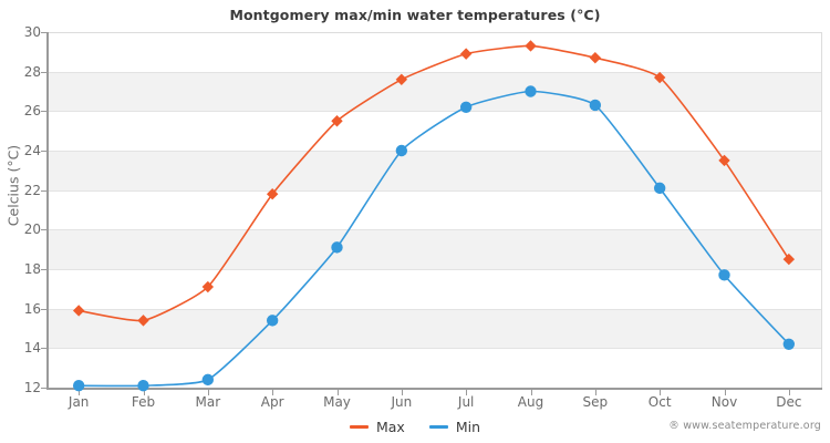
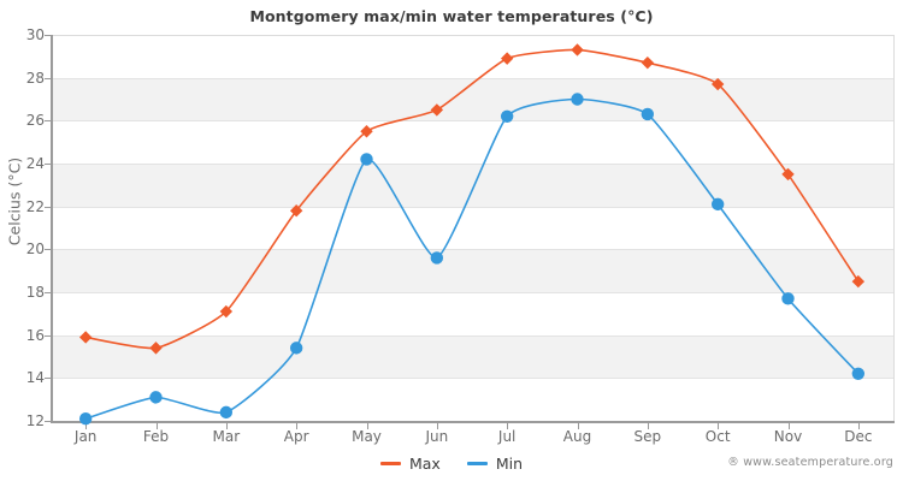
Min/Feb: 12.1 -> 13.1
Min/May: 19.1 -> 24.2
Max/Jun: 27.6 -> 26.5
Min/Jun: 24.0 -> 19.6
